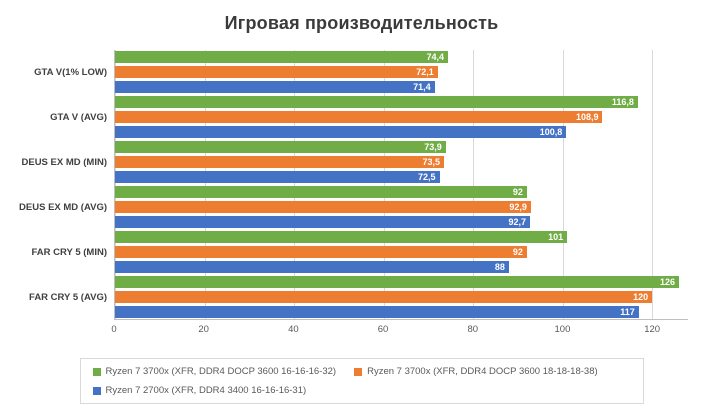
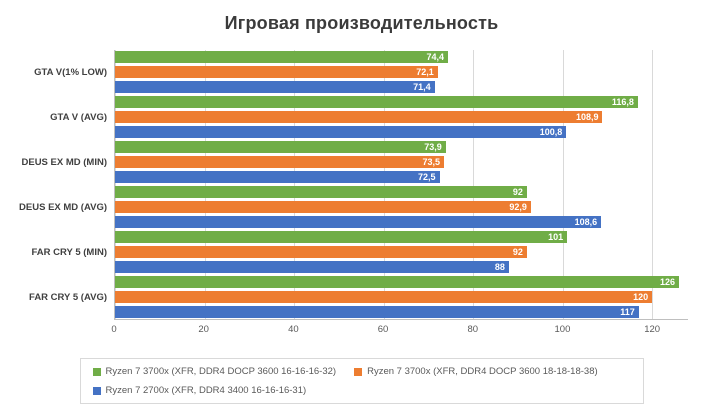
Ryzen 7 2700x (XFR, DDR4 3400 16-16-16-31)/DEUS EX MD (AVG): 92,7 -> 108,6
